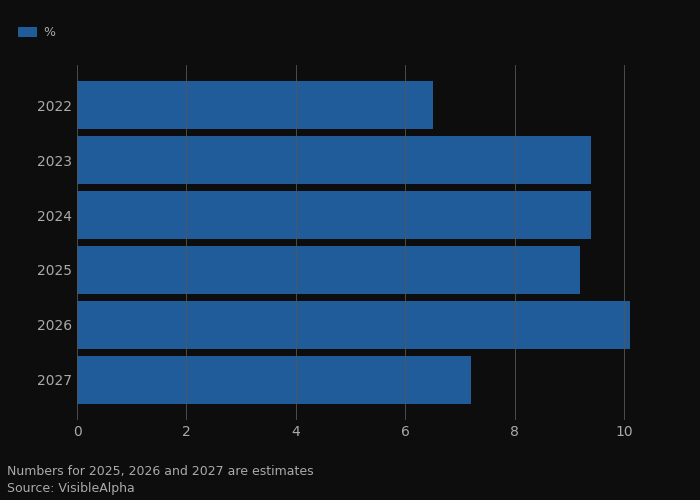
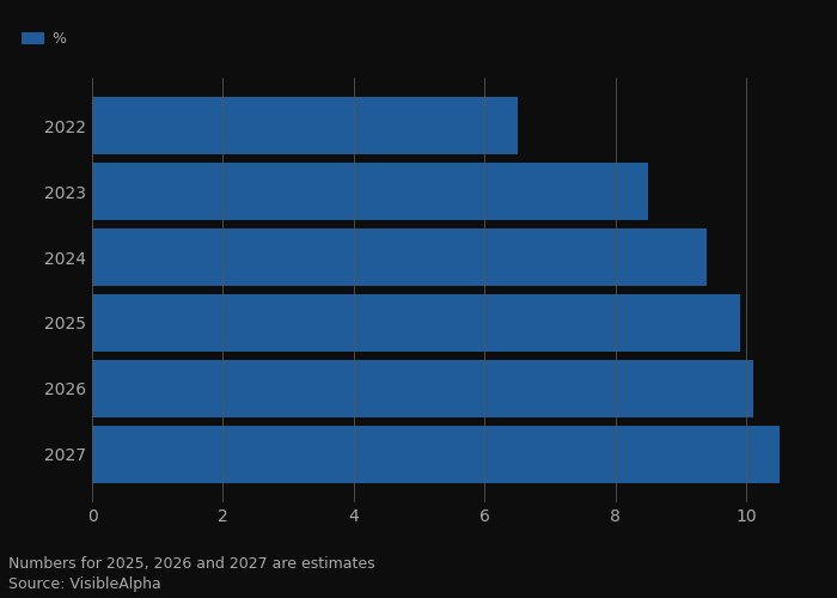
2023: 9.4 -> 8.5
2025: 9.2 -> 9.9
2027: 7.2 -> 10.5
